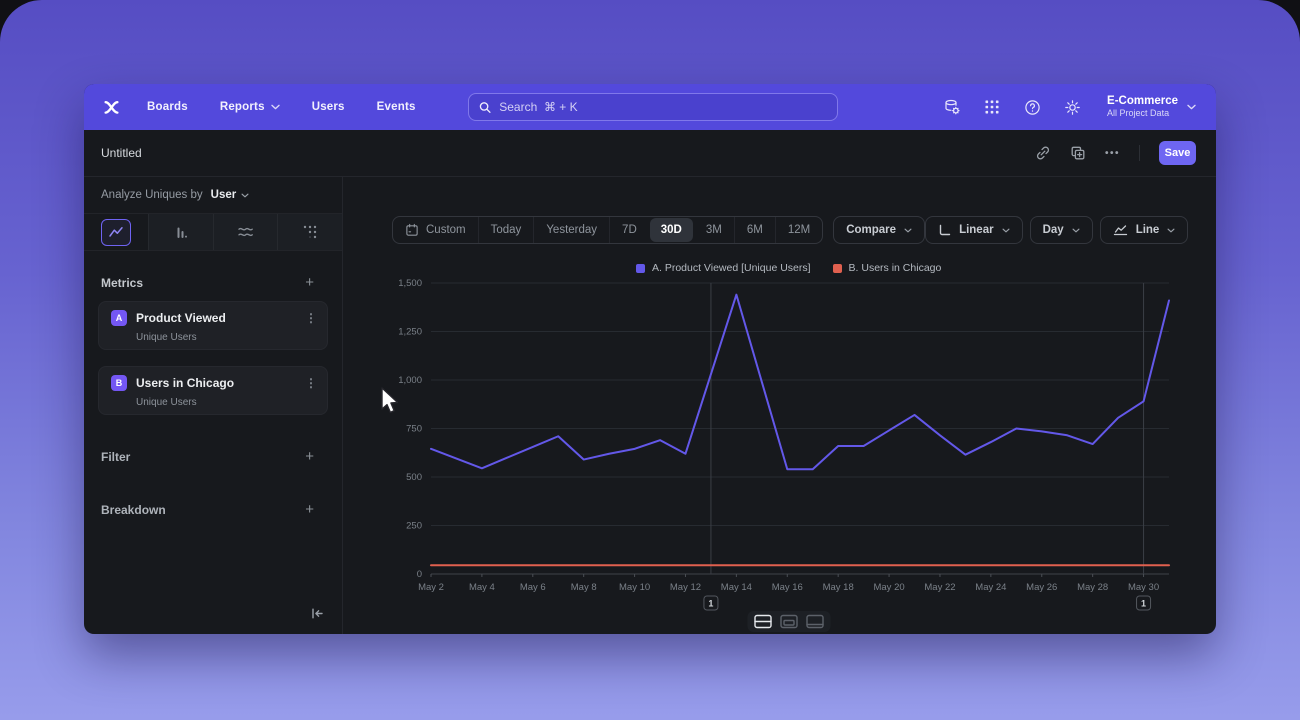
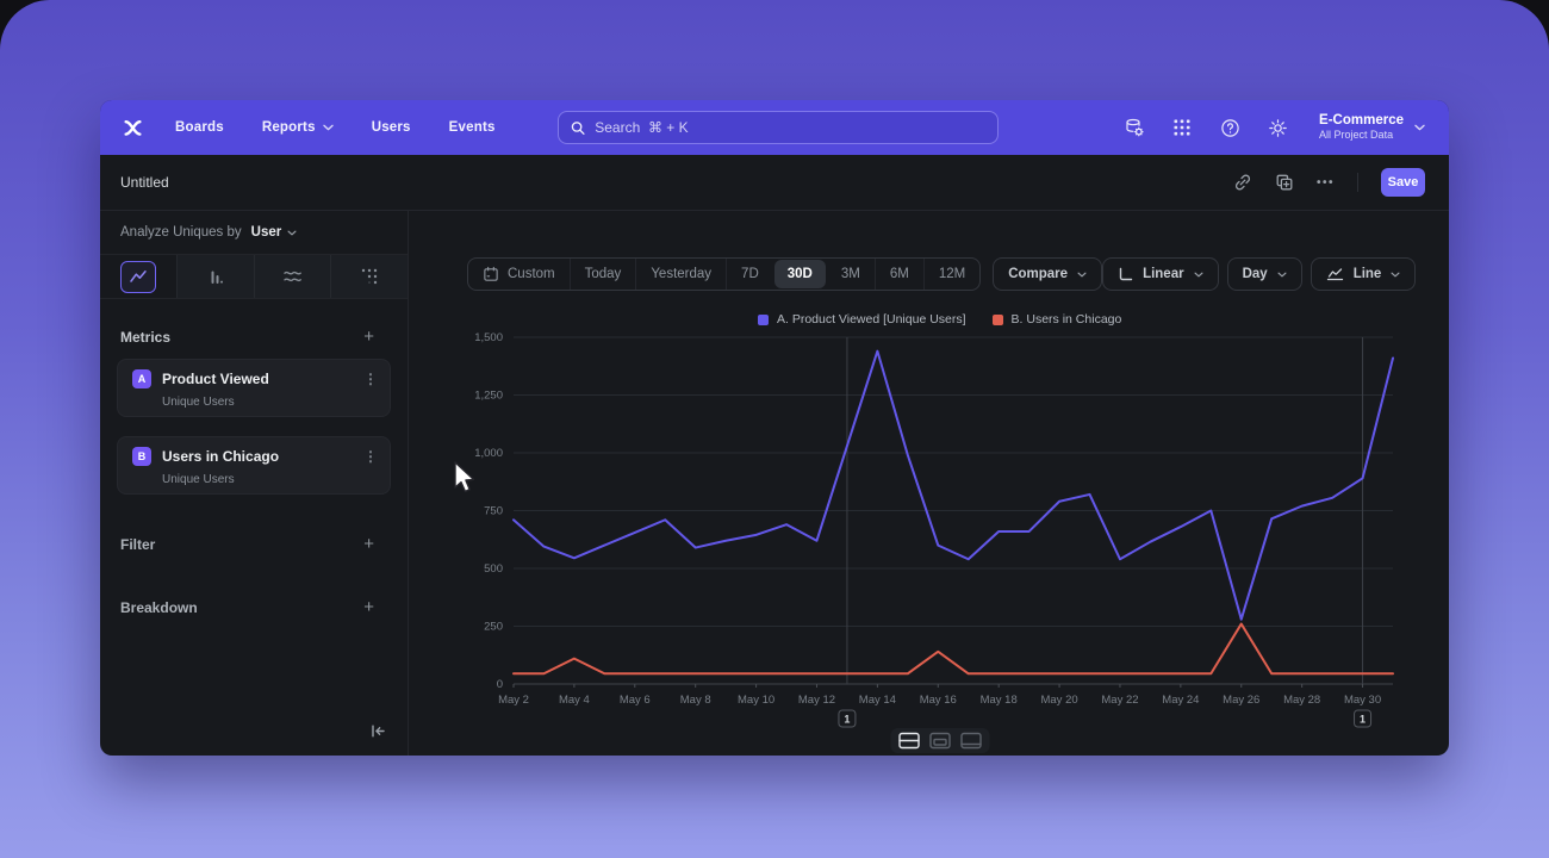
A. Product Viewed [Unique Users]/May 2: 640 -> 710
B. Users in Chicago/May 4: 40 -> 110
A. Product Viewed [Unique Users]/May 16: 540 -> 600
B. Users in Chicago/May 16: 40 -> 140
A. Product Viewed [Unique Users]/May 20: 740 -> 790
A. Product Viewed [Unique Users]/May 22: 720 -> 540
A. Product Viewed [Unique Users]/May 26: 740 -> 280
B. Users in Chicago/May 26: 40 -> 260
A. Product Viewed [Unique Users]/May 28: 670 -> 770
